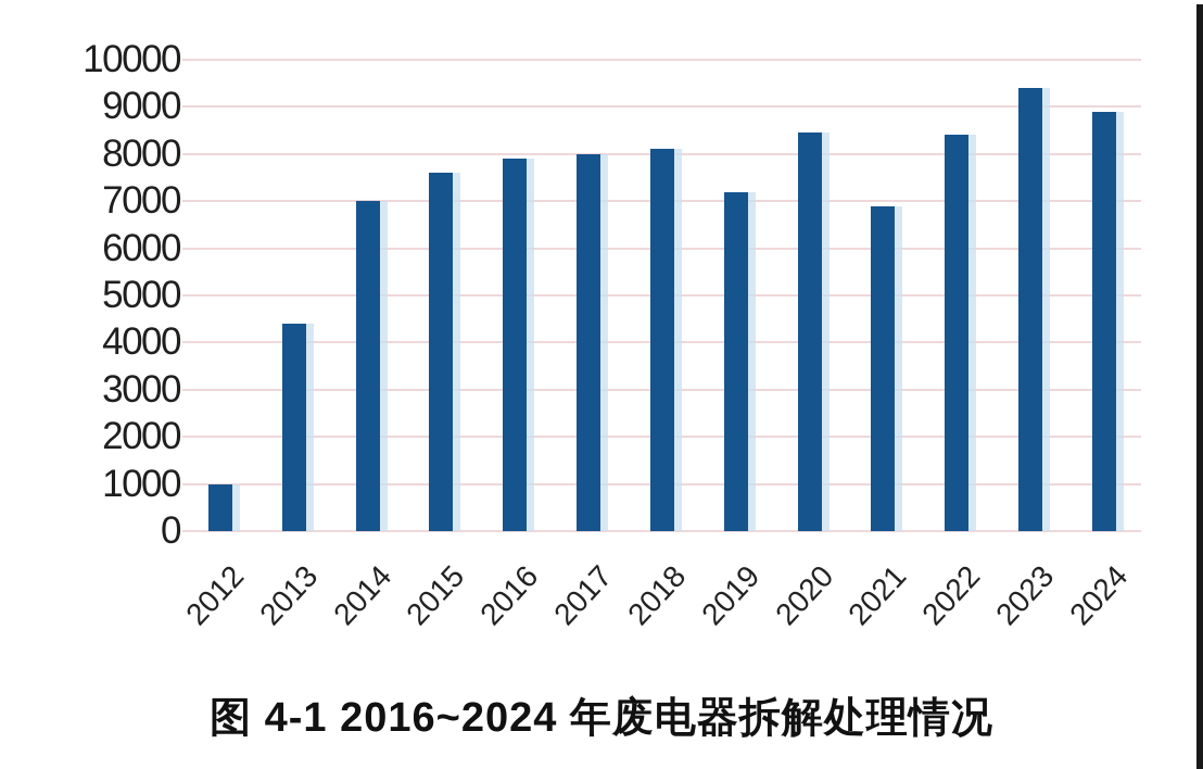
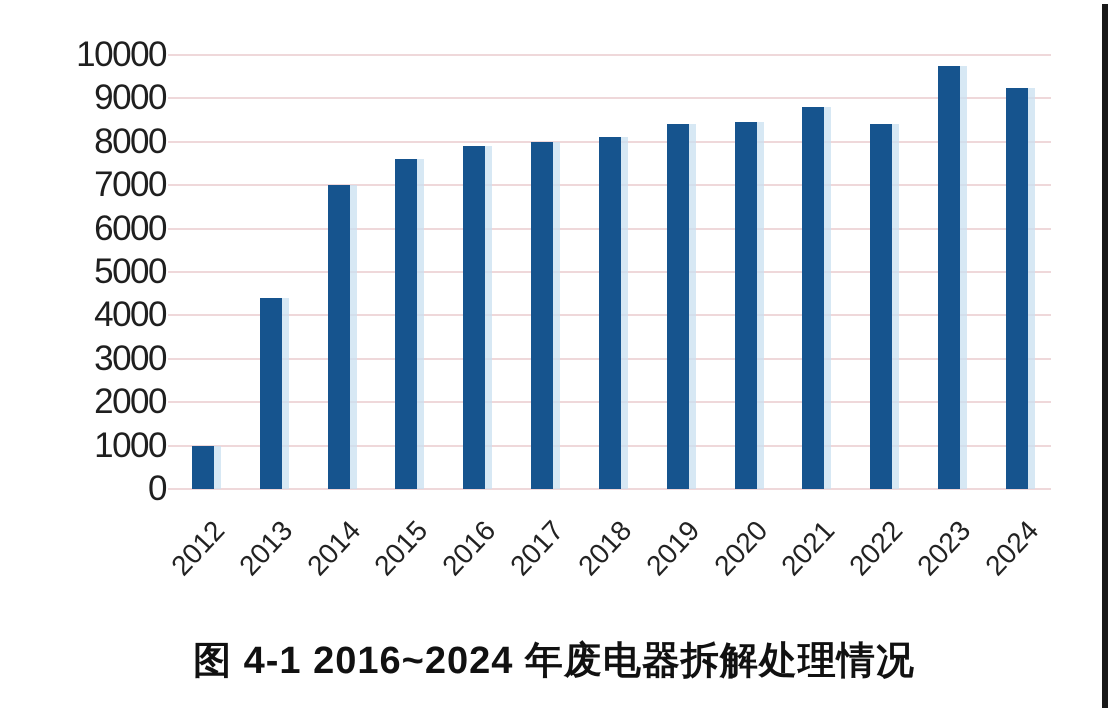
2019: 7200 -> 8400
2021: 6900 -> 8800
2023: 9400 -> 9800
2024: 8900 -> 9200
